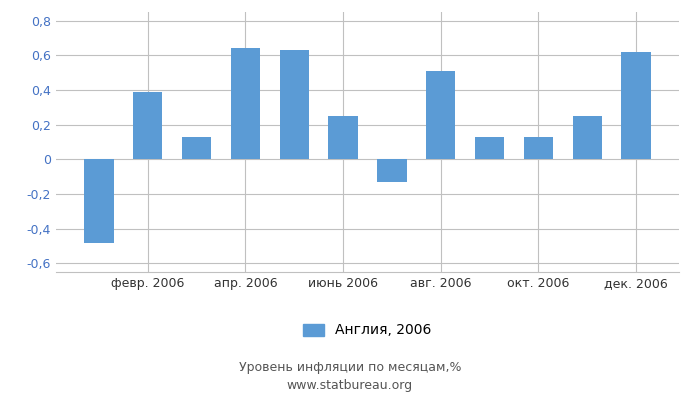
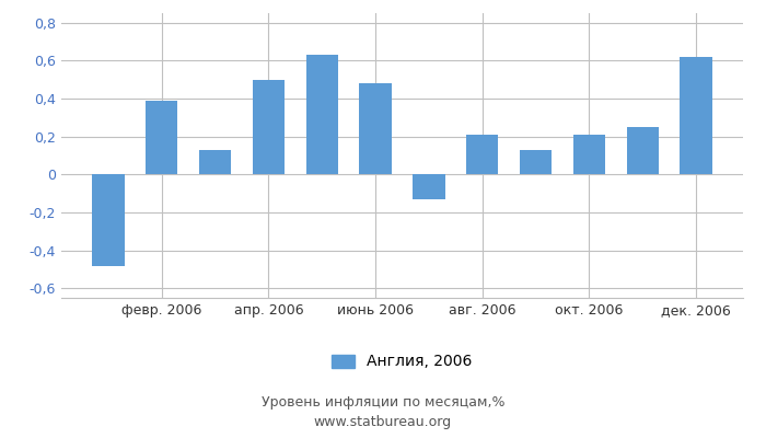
апр. 2006: 0,64 -> 0,50
июнь 2006: 0,25 -> 0,48
авг. 2006: 0,51 -> 0,21
окт. 2006: 0,13 -> 0,21
